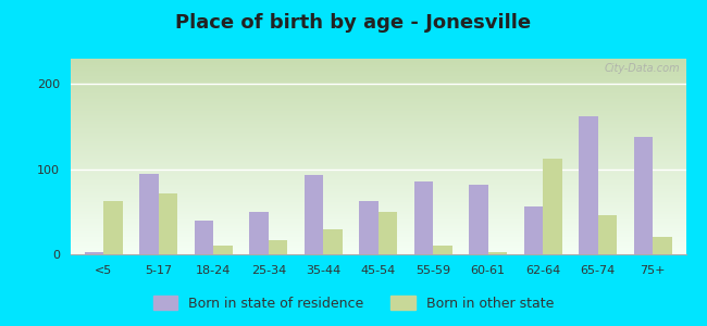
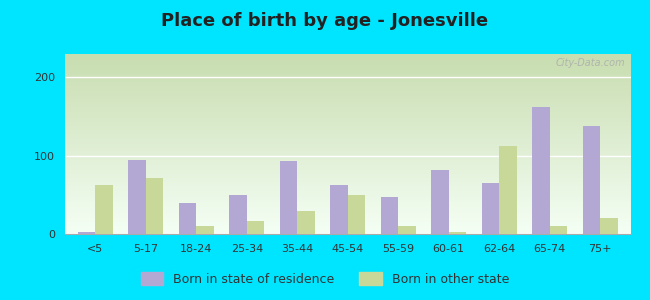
Born in state of residence/55-59: 86 -> 47
Born in state of residence/62-64: 56 -> 65
Born in other state/65-74: 46 -> 10
